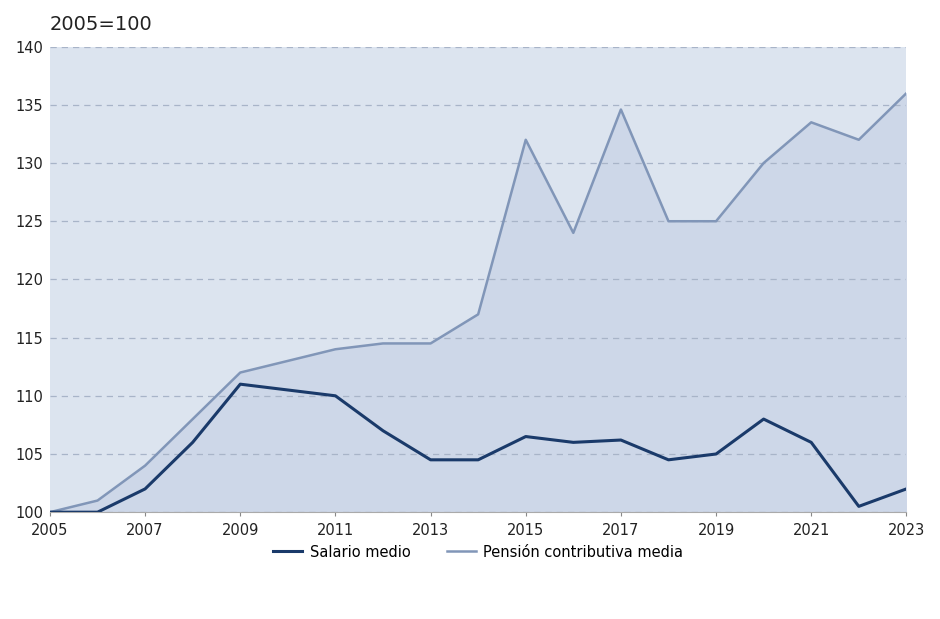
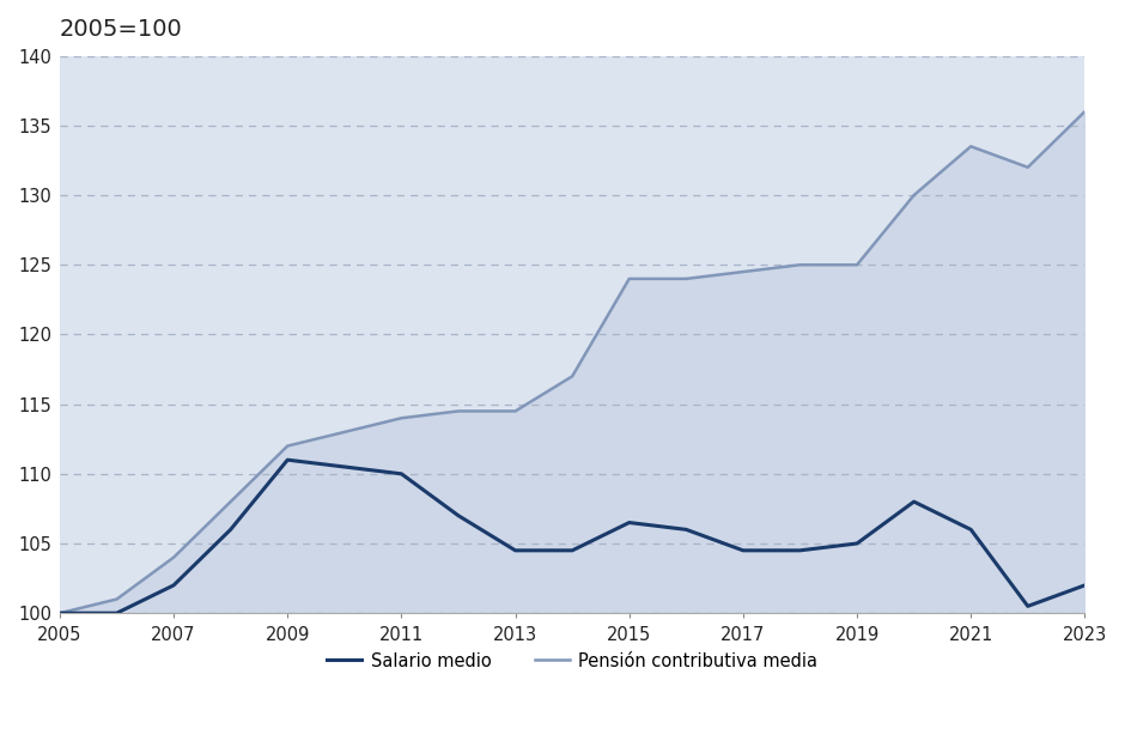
Pensión contributiva media/2015: 132.0 -> 124.0
Salario medio/2017: 106.2 -> 104.5
Pensión contributiva media/2017: 134.6 -> 124.5
